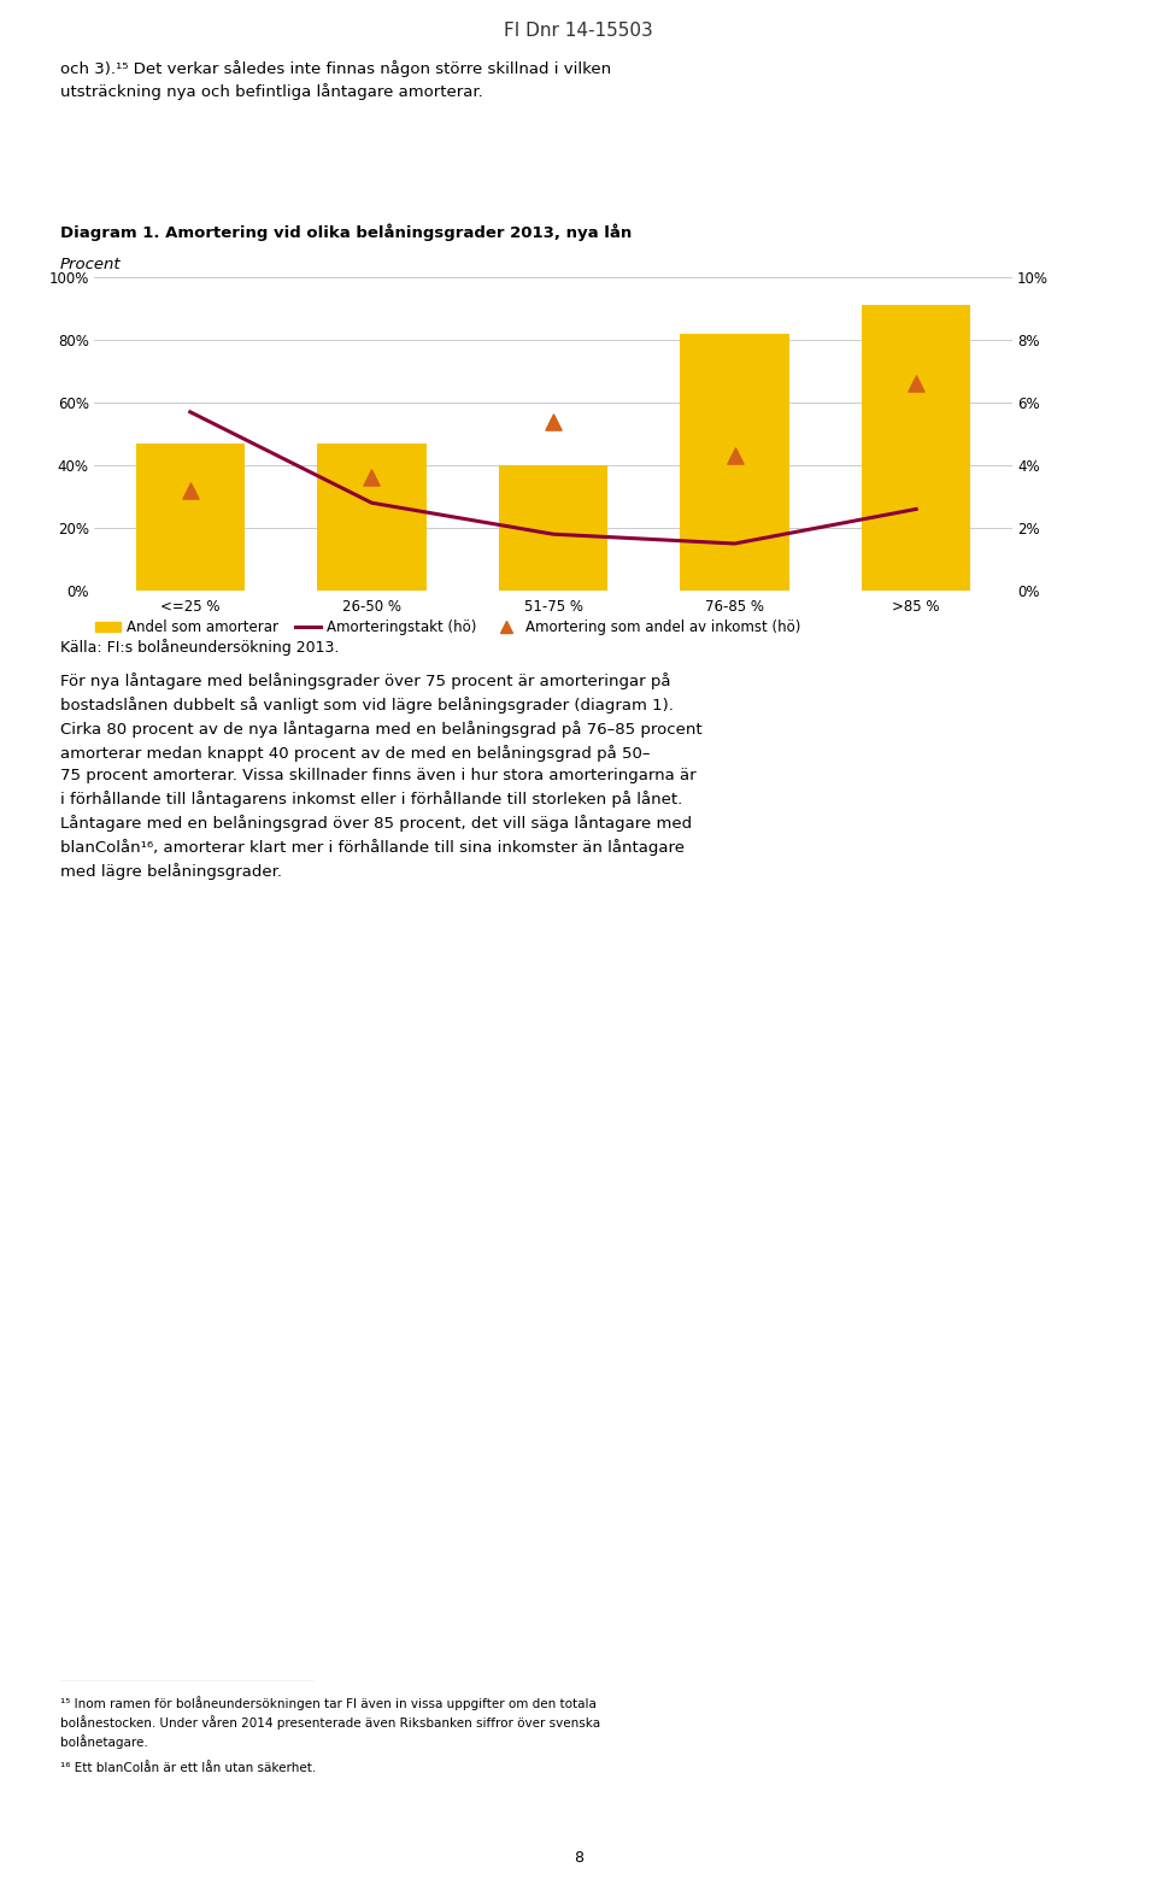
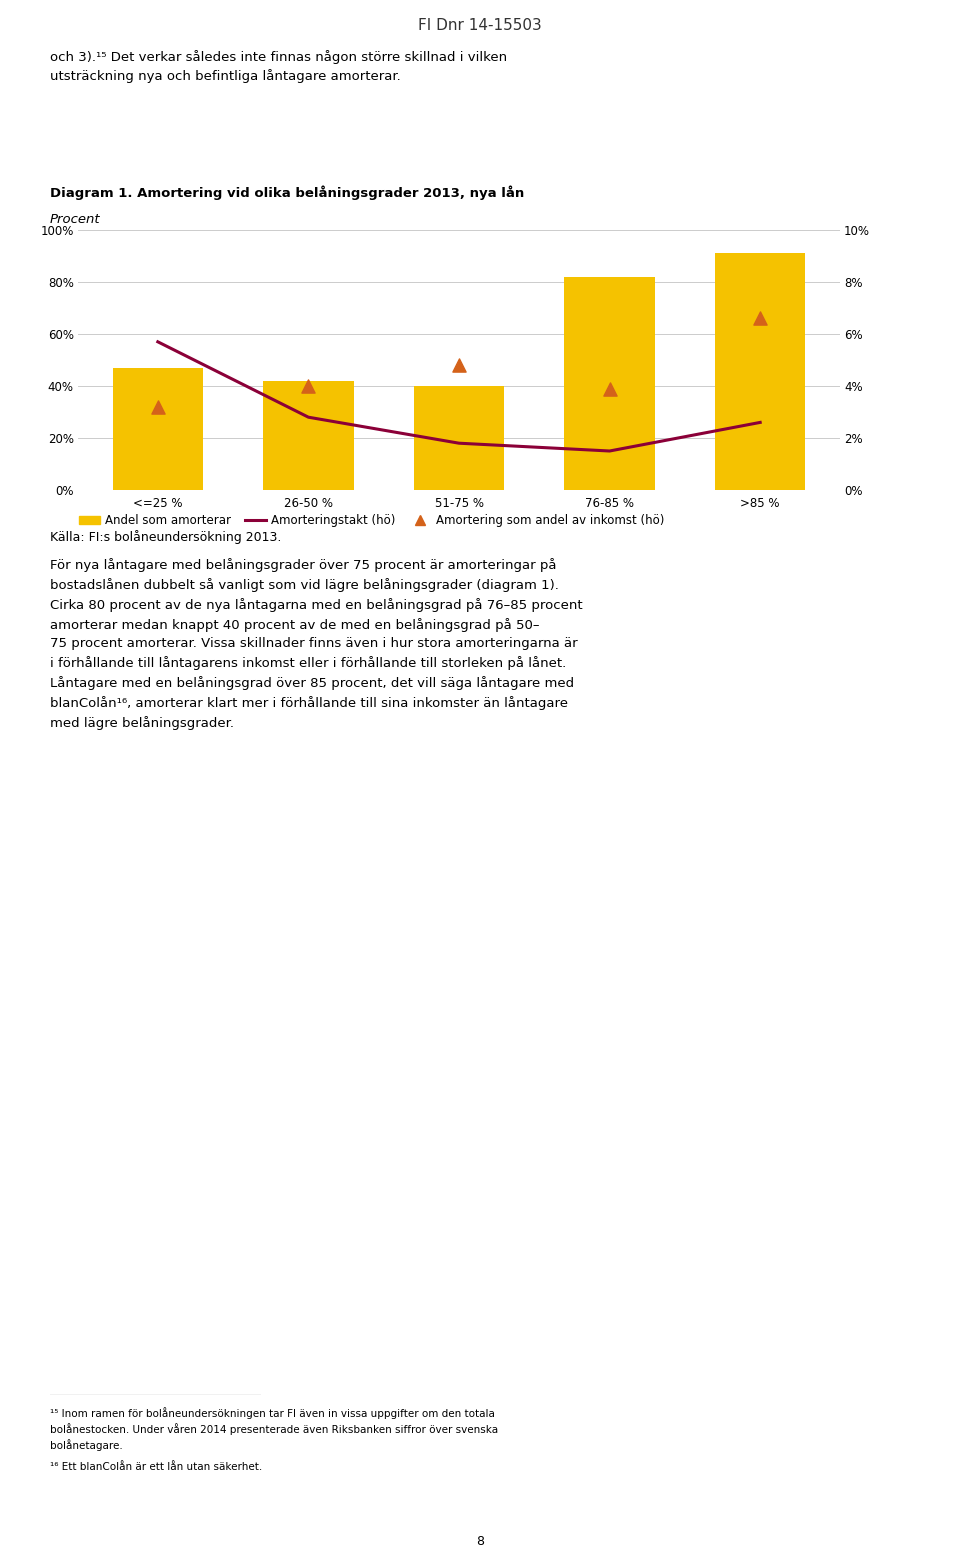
Andel som amorterar/26-50 %: 47% -> 42%
Amortering som andel av inkomst (hö)/26-50 %: 3.6% -> 4.0%
Amortering som andel av inkomst (hö)/51-75 %: 5.4% -> 4.8%
Amortering som andel av inkomst (hö)/76-85 %: 4.3% -> 3.9%
